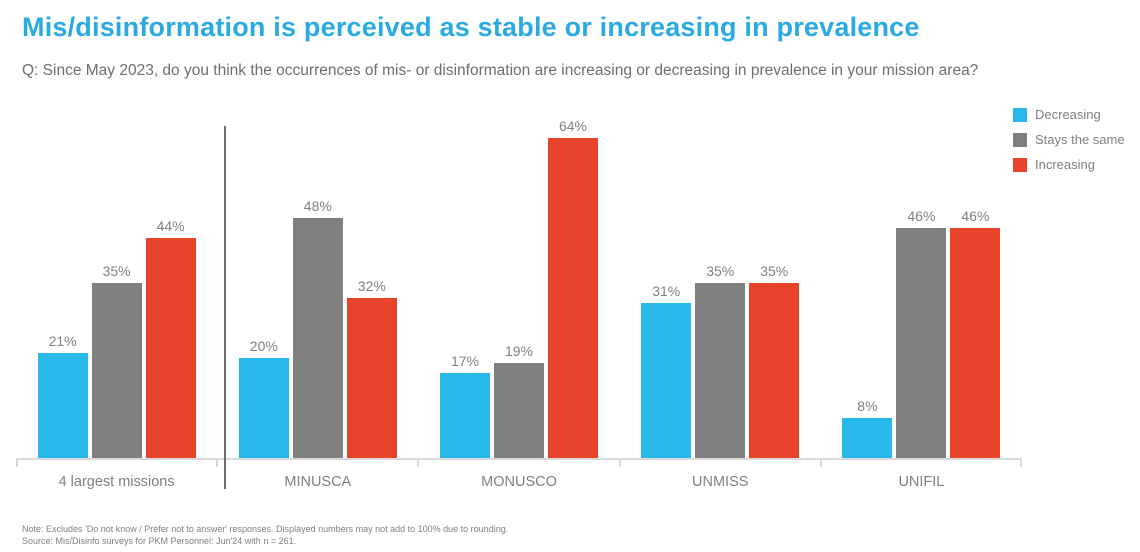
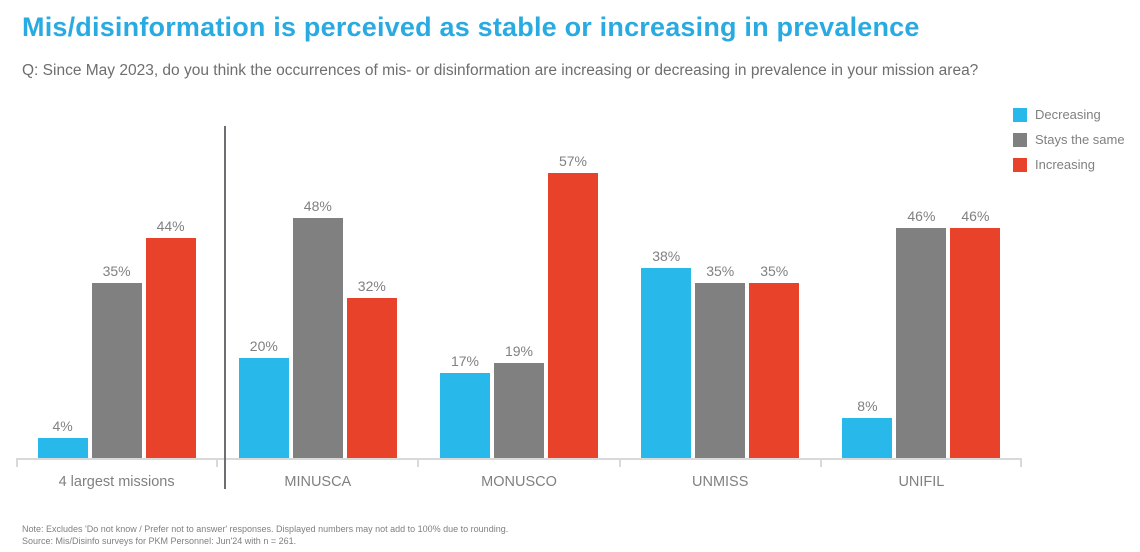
Decreasing/4 largest missions: 21% -> 4%
Increasing/MONUSCO: 64% -> 57%
Decreasing/UNMISS: 31% -> 38%
